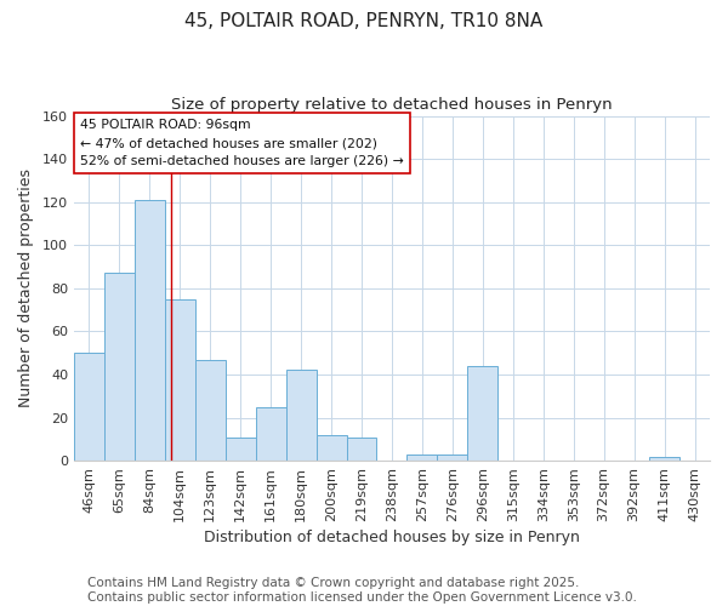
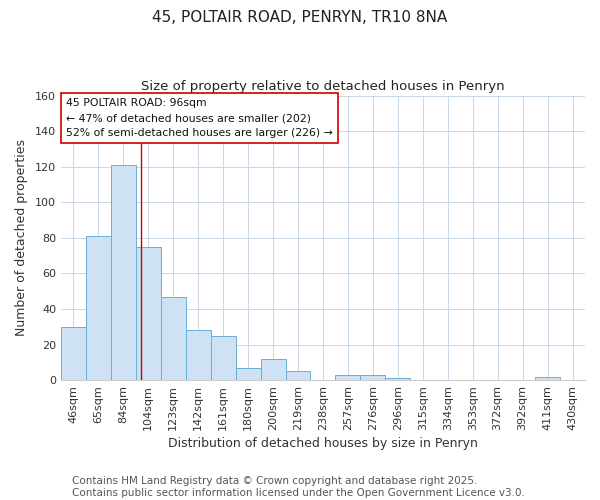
46sqm: 50 -> 30
65sqm: 87 -> 81
142sqm: 11 -> 28
180sqm: 42 -> 7
219sqm: 11 -> 5
296sqm: 44 -> 1
